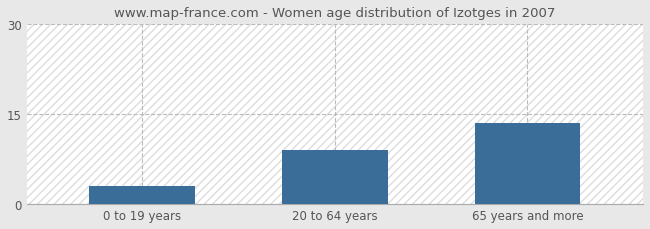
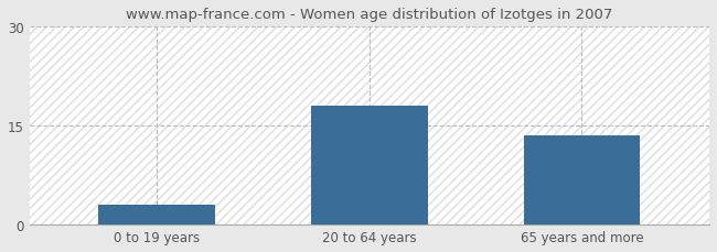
20 to 64 years: 9.0 -> 18.0
